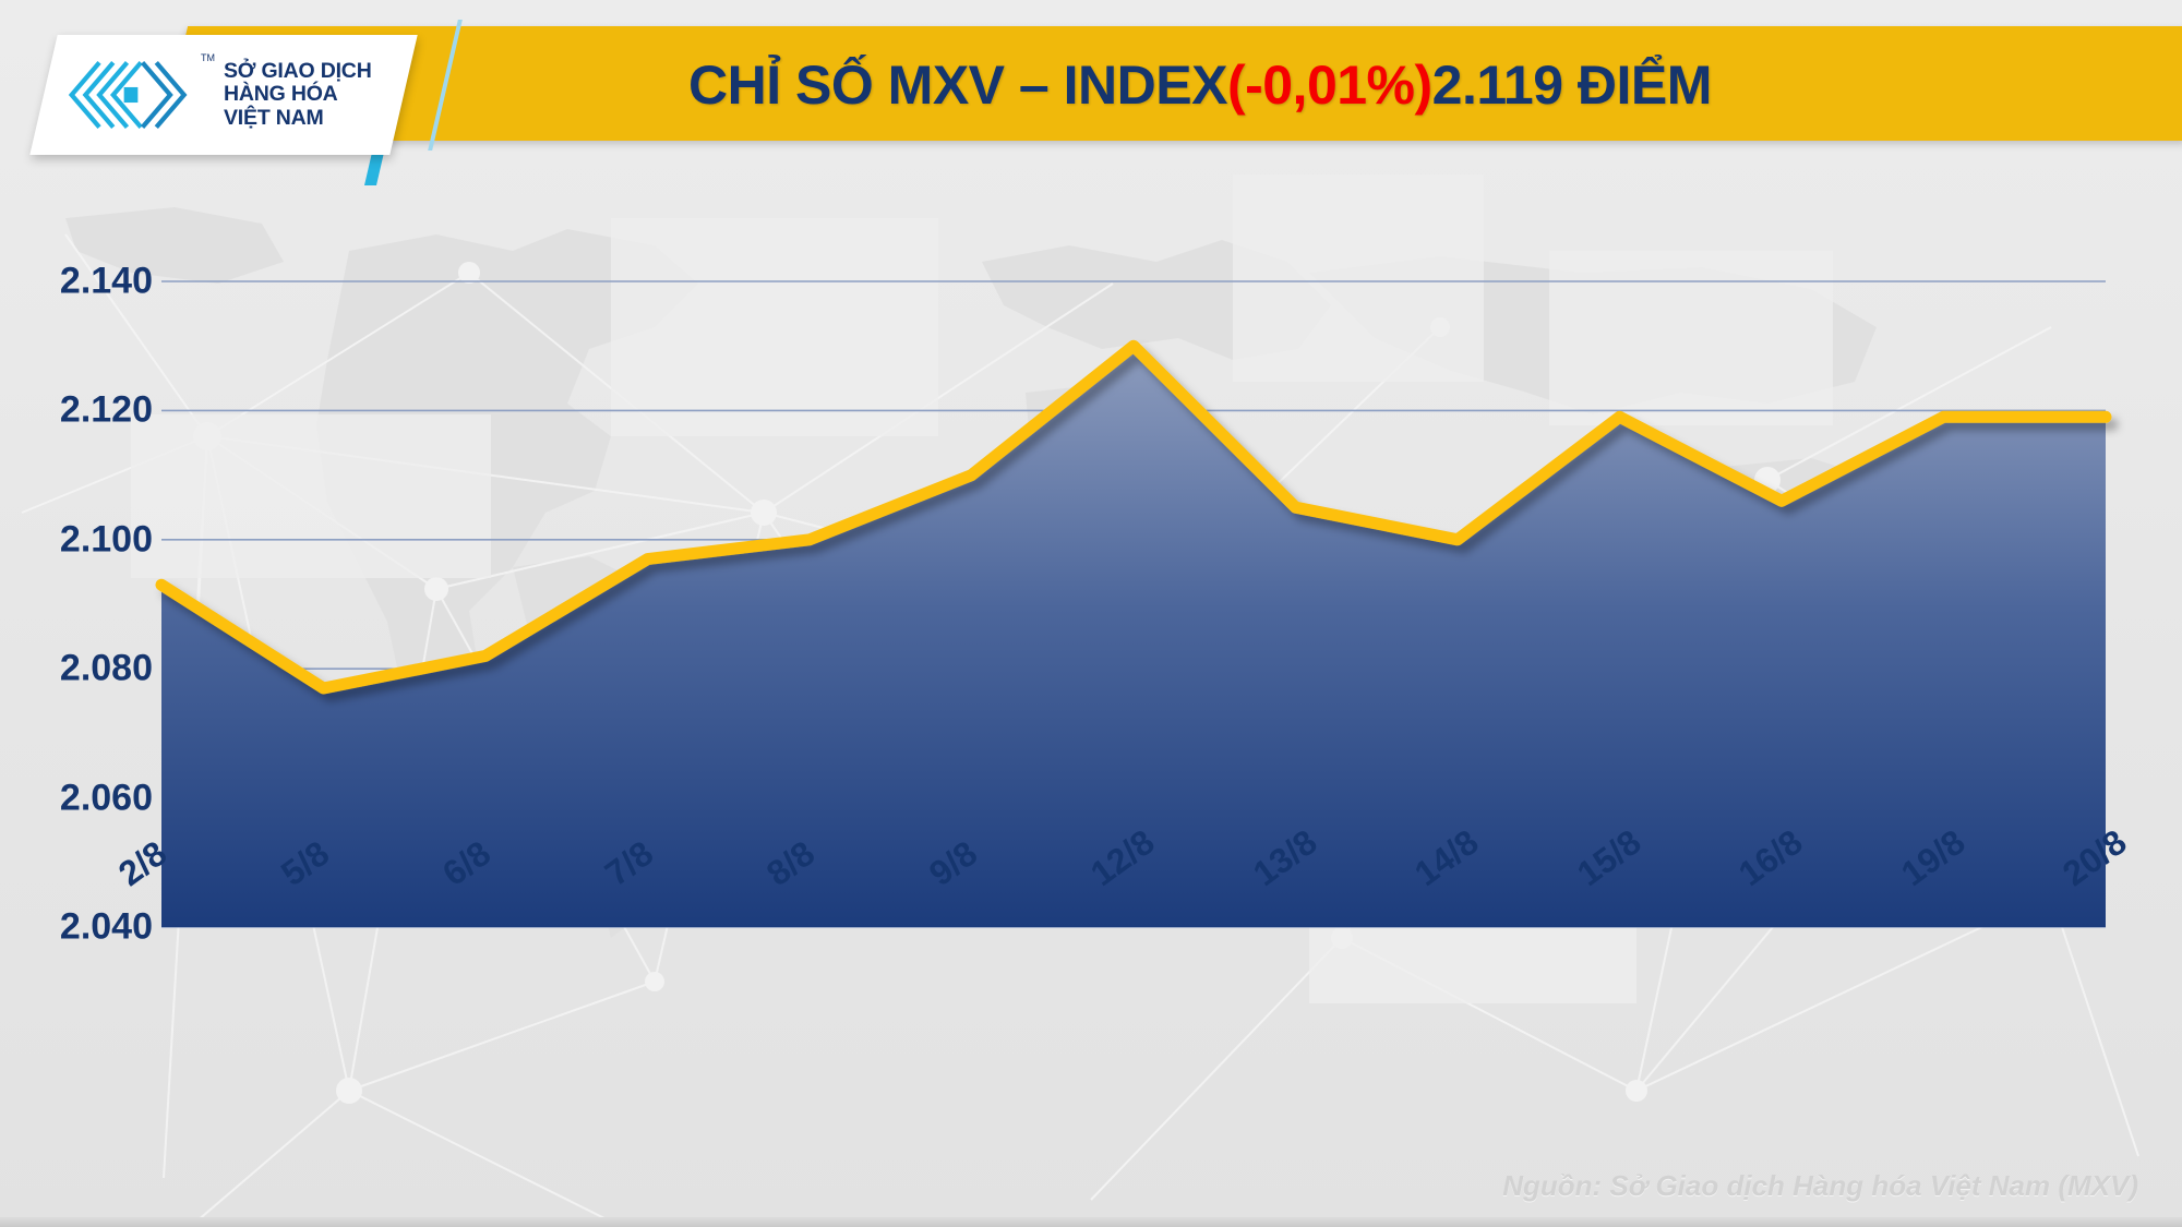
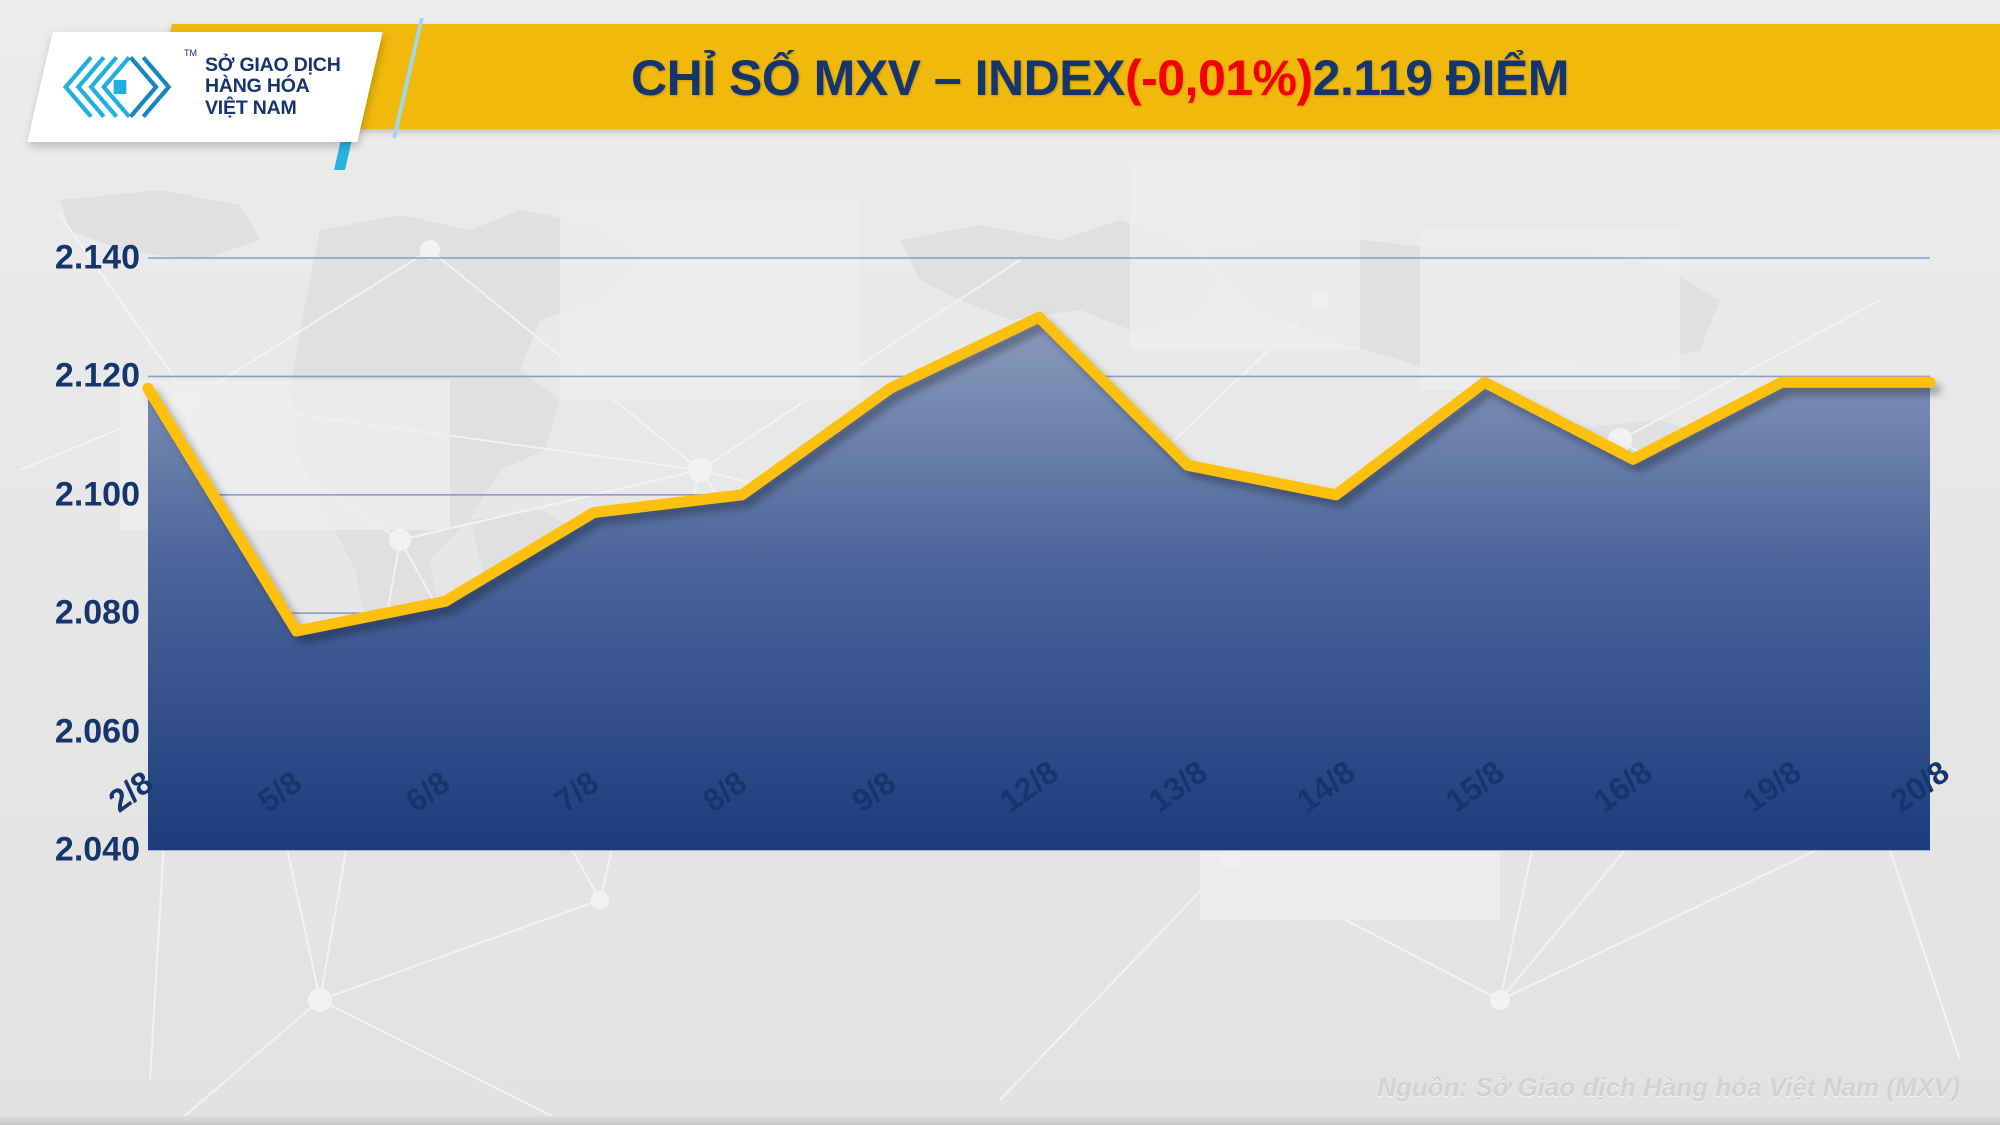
2/8: 2093 -> 2118
9/8: 2110 -> 2118
